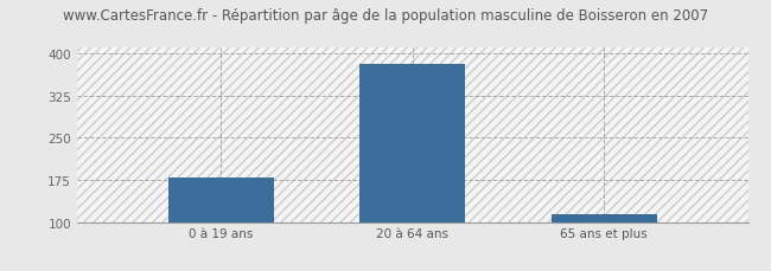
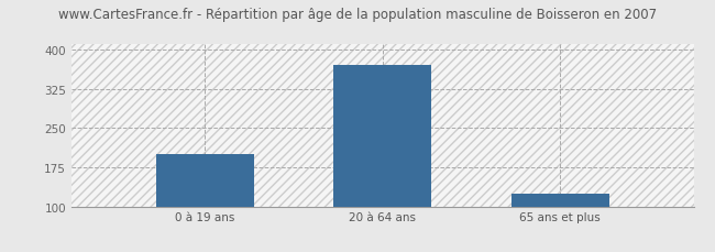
0 à 19 ans: 180 -> 200
20 à 64 ans: 382 -> 370
65 ans et plus: 113 -> 125
